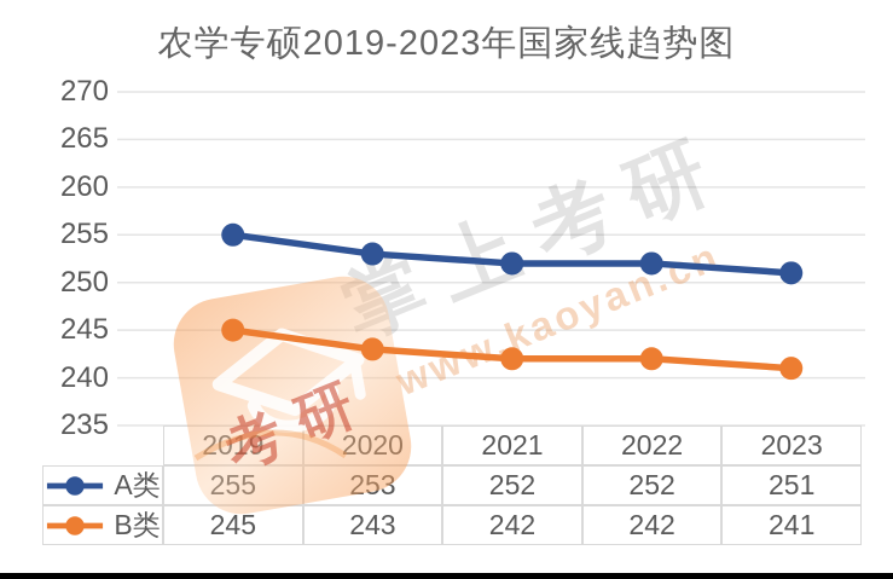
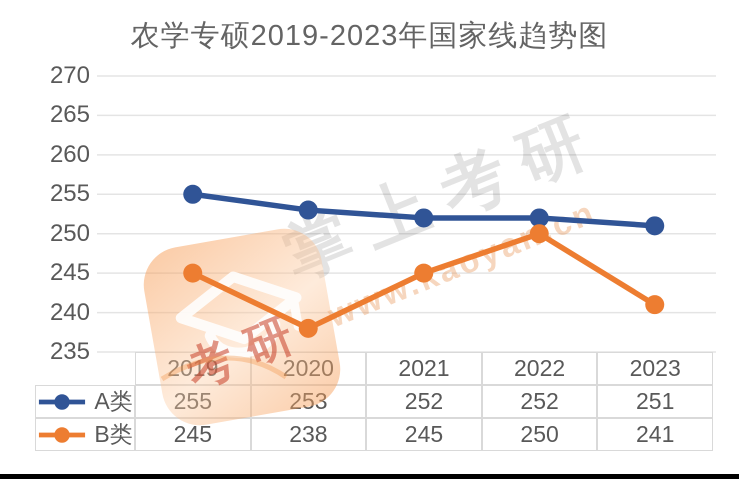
B类/2020: 243 -> 238
B类/2021: 242 -> 245
B类/2022: 242 -> 250
